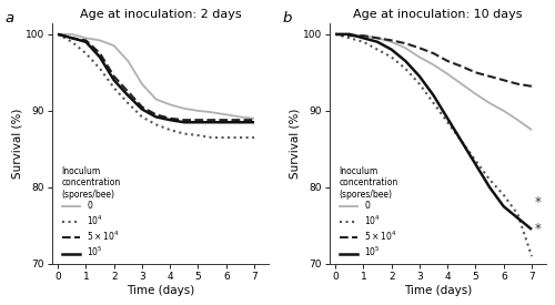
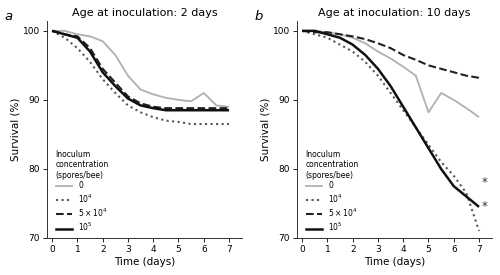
Age at inoculation: 2 days/0/6: 89.5 -> 91.0
Age at inoculation: 10 days/0/5: 92.2 -> 88.2
